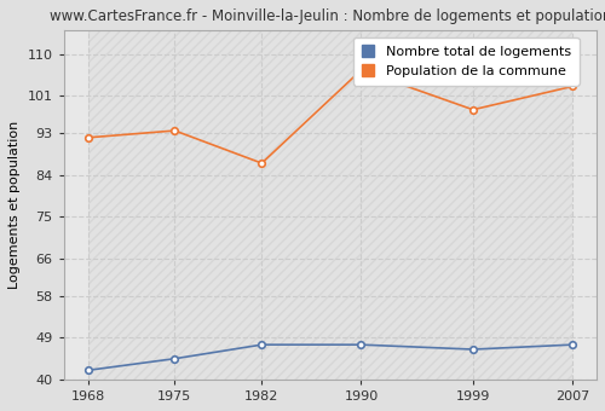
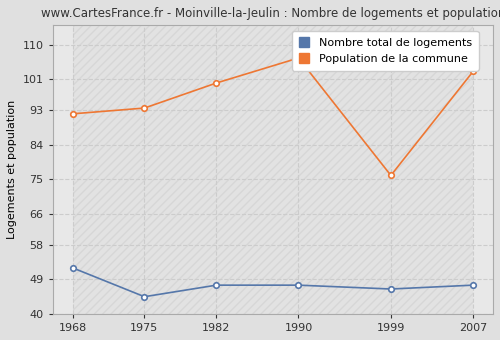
Nombre total de logements/1968: 42.0 -> 52.0
Population de la commune/1982: 86.5 -> 100.0
Population de la commune/1999: 98.0 -> 76.0
